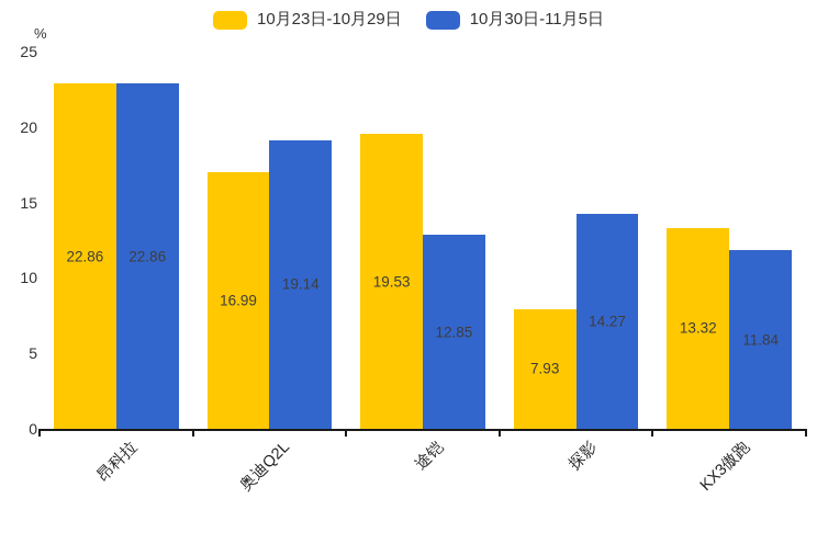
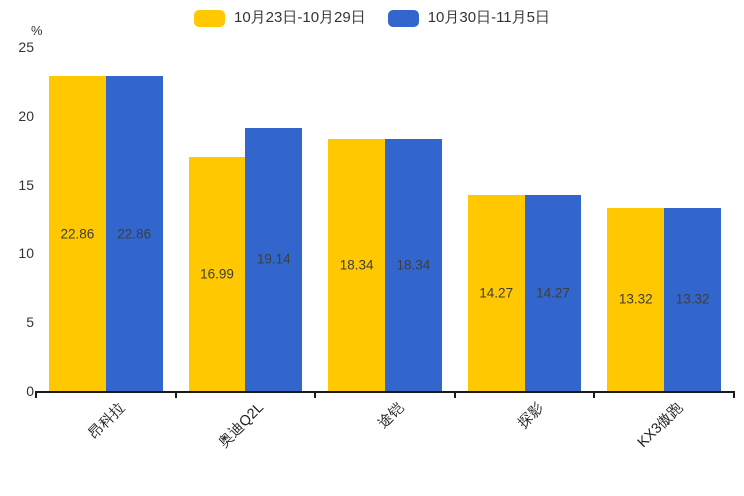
10月23日-10月29日/途铠: 19.53 -> 18.34
10月30日-11月5日/途铠: 12.85 -> 18.34
10月23日-10月29日/探影: 7.93 -> 14.27
10月30日-11月5日/KX3傲跑: 11.84 -> 13.32
